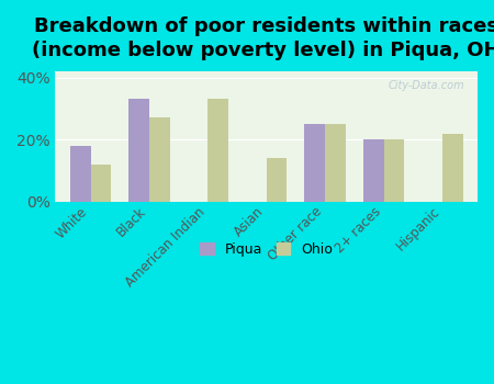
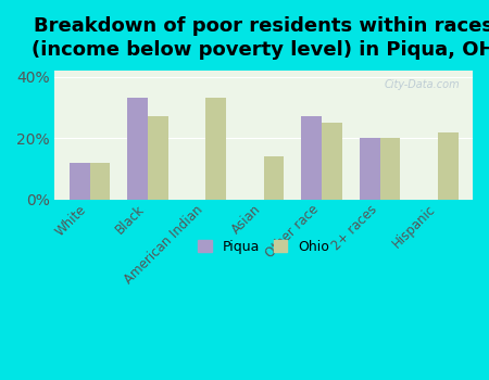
Piqua/White: 18% -> 12%
Piqua/Other race: 25% -> 27%
